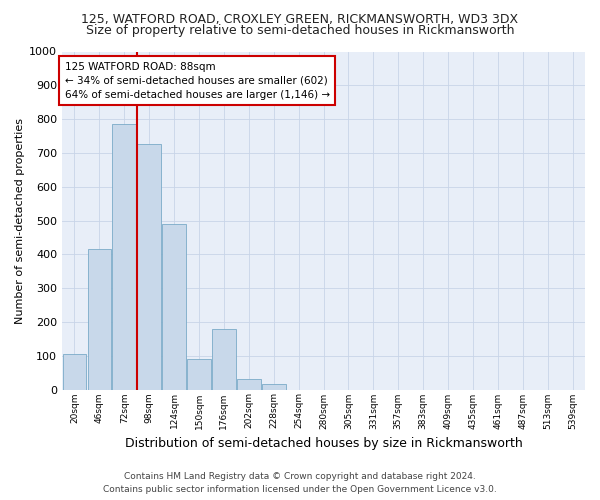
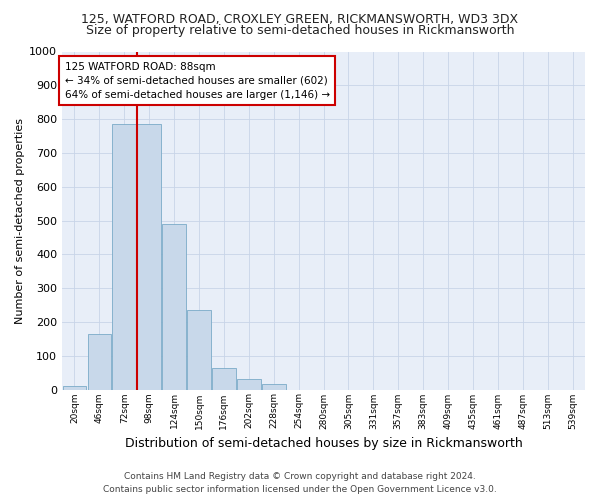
20sqm: 105 -> 10
46sqm: 415 -> 165
98sqm: 725 -> 785
150sqm: 90 -> 235
176sqm: 180 -> 65
